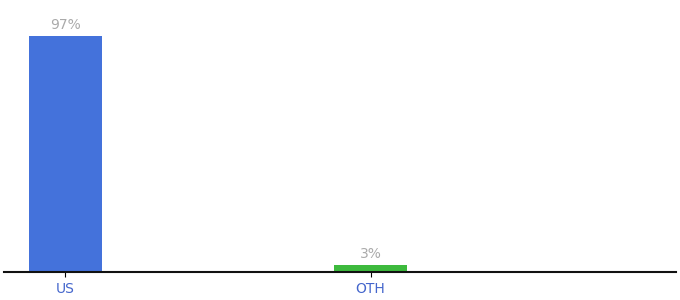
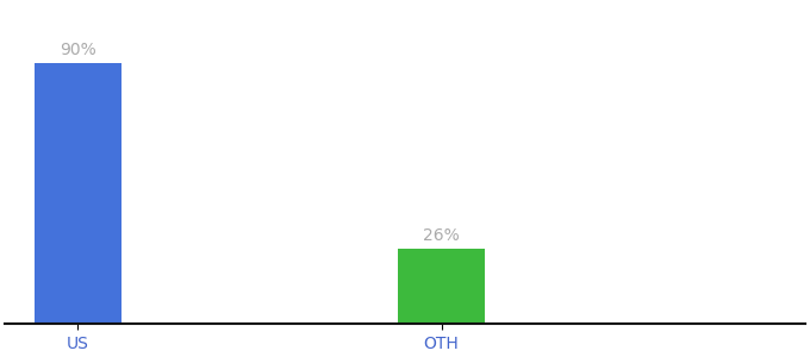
US: 97% -> 90%
OTH: 3% -> 26%
